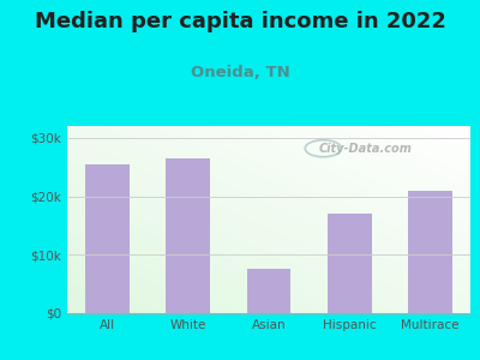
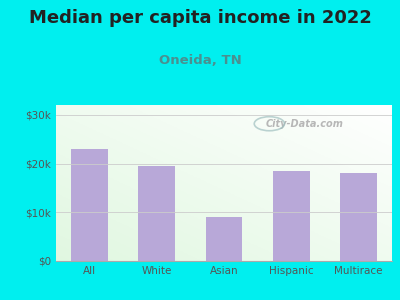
All: $25.5k -> $23.0k
White: $26.5k -> $19.5k
Asian: $7.5k -> $9.0k
Hispanic: $17.0k -> $18.5k
Multirace: $21.0k -> $18.0k
